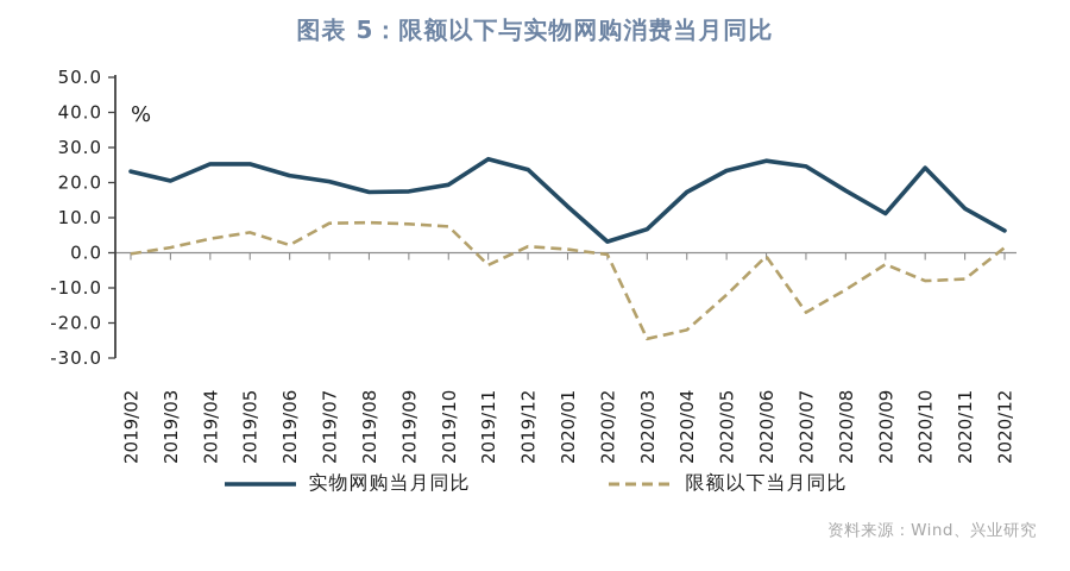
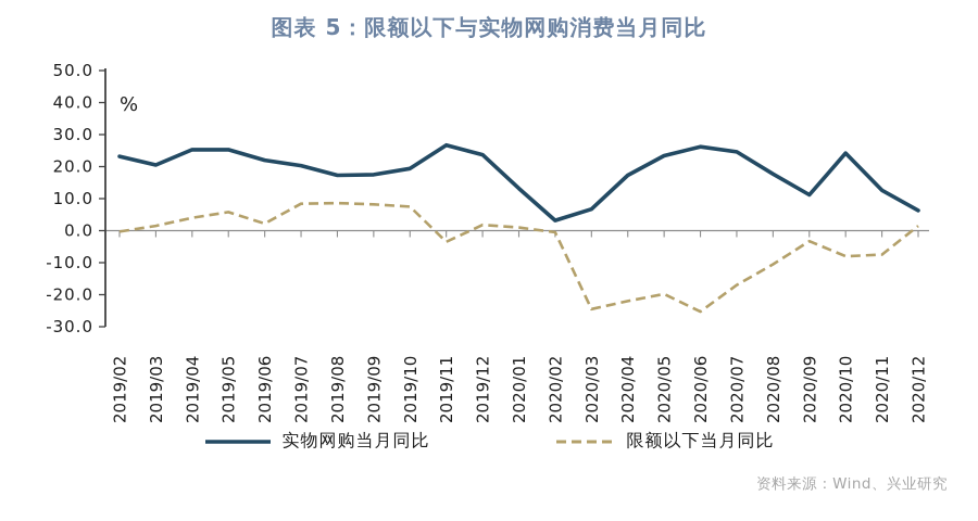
限额以下当月同比/2020/05: -12 -> -20
限额以下当月同比/2020/06: -1 -> -25
